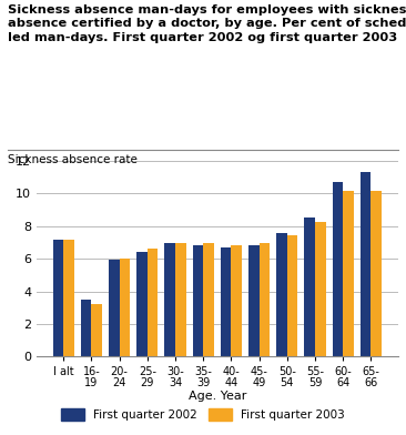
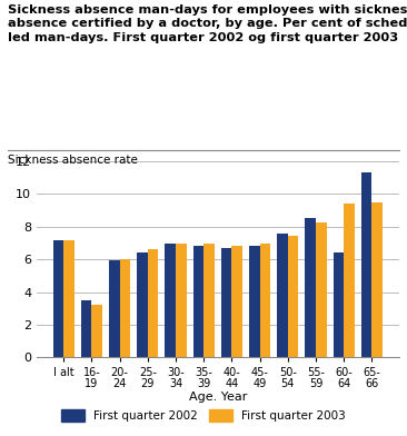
First quarter 2002/60- 64: 10.7 -> 6.4
First quarter 2003/60- 64: 10.2 -> 9.4
First quarter 2003/65- 66: 10.2 -> 9.5
